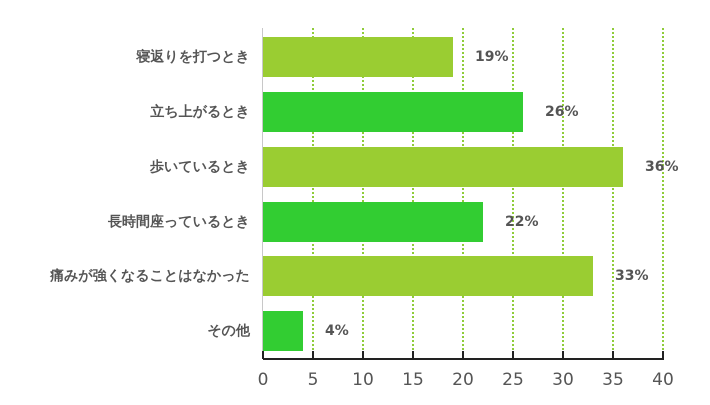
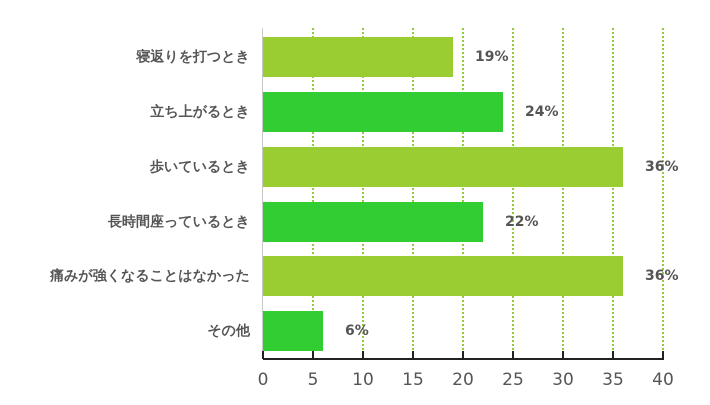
立ち上がるとき: 26% -> 24%
痛みが強くなることはなかった: 33% -> 36%
その他: 4% -> 6%
